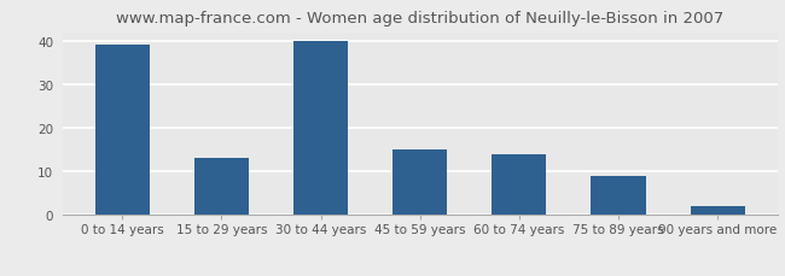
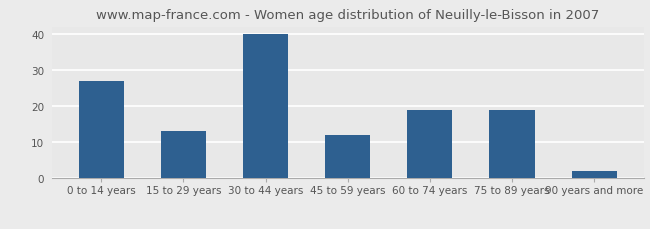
0 to 14 years: 39 -> 27
45 to 59 years: 15 -> 12
60 to 74 years: 14 -> 19
75 to 89 years: 9 -> 19
